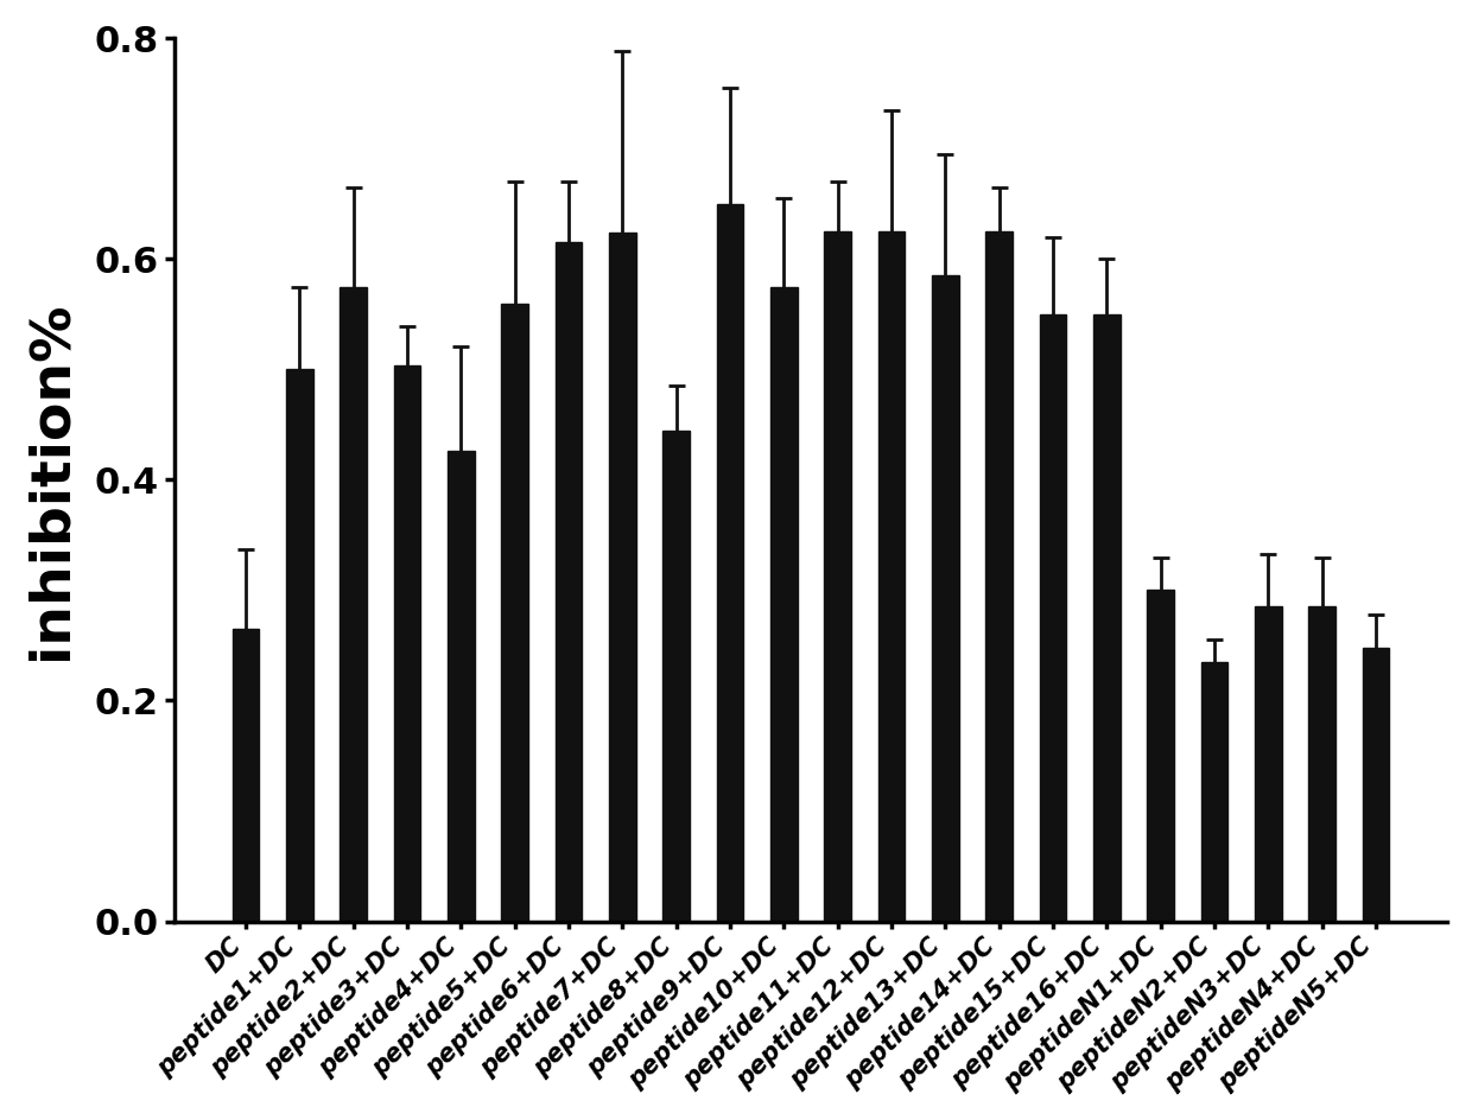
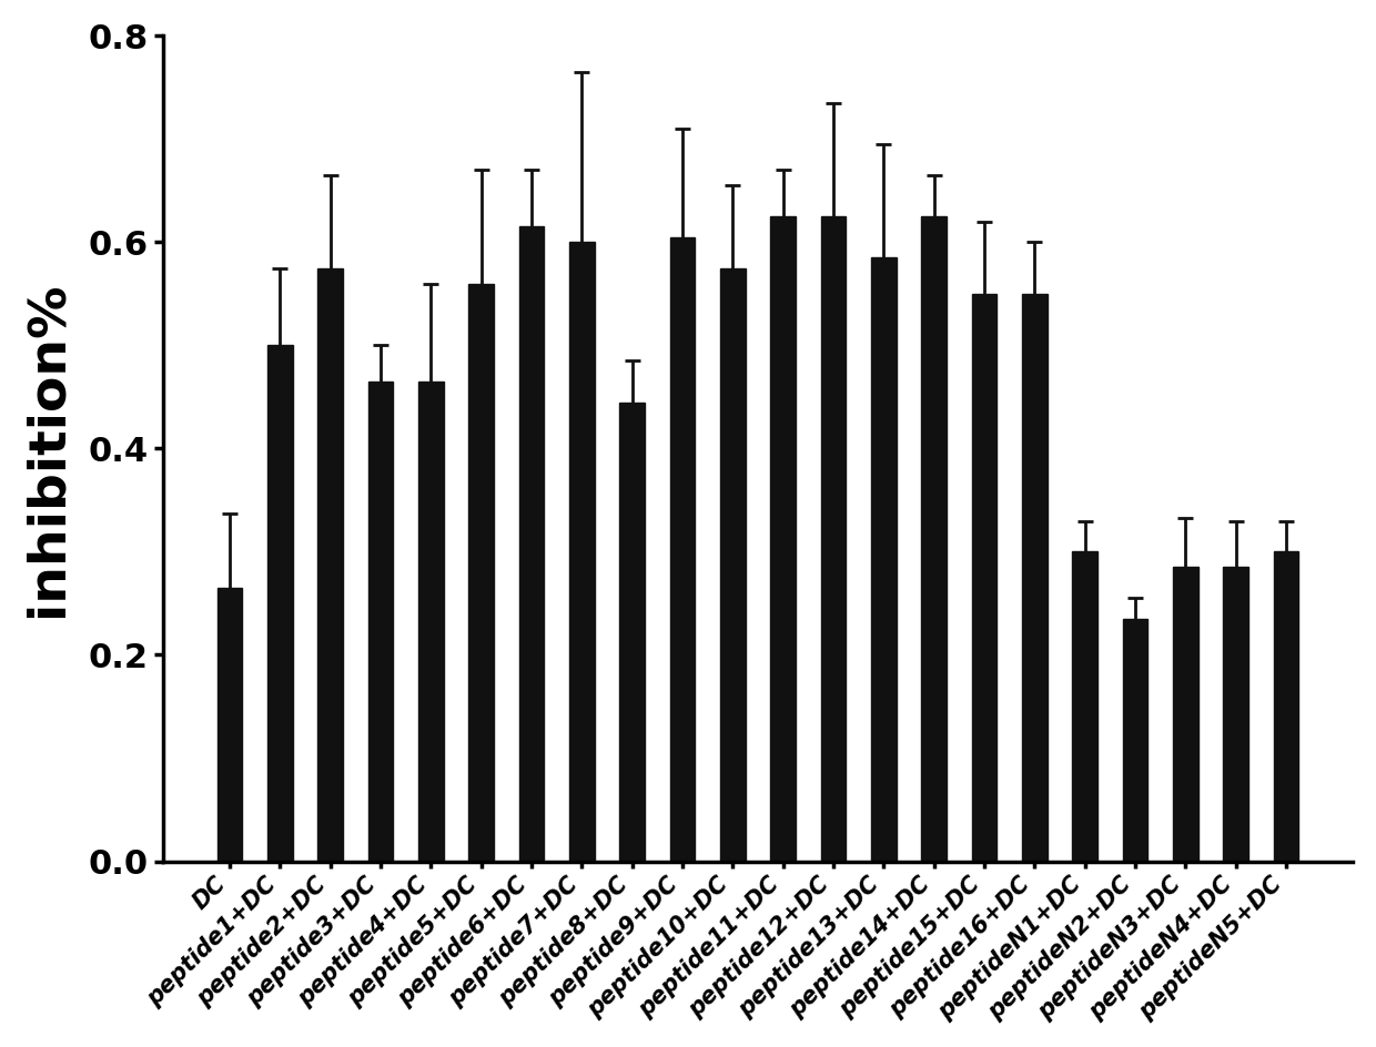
peptide3+DC: 0.504 -> 0.465
peptide4+DC: 0.426 -> 0.465
peptide7+DC: 0.624 -> 0.600
peptide9+DC: 0.650 -> 0.605
peptideN5+DC: 0.248 -> 0.300
